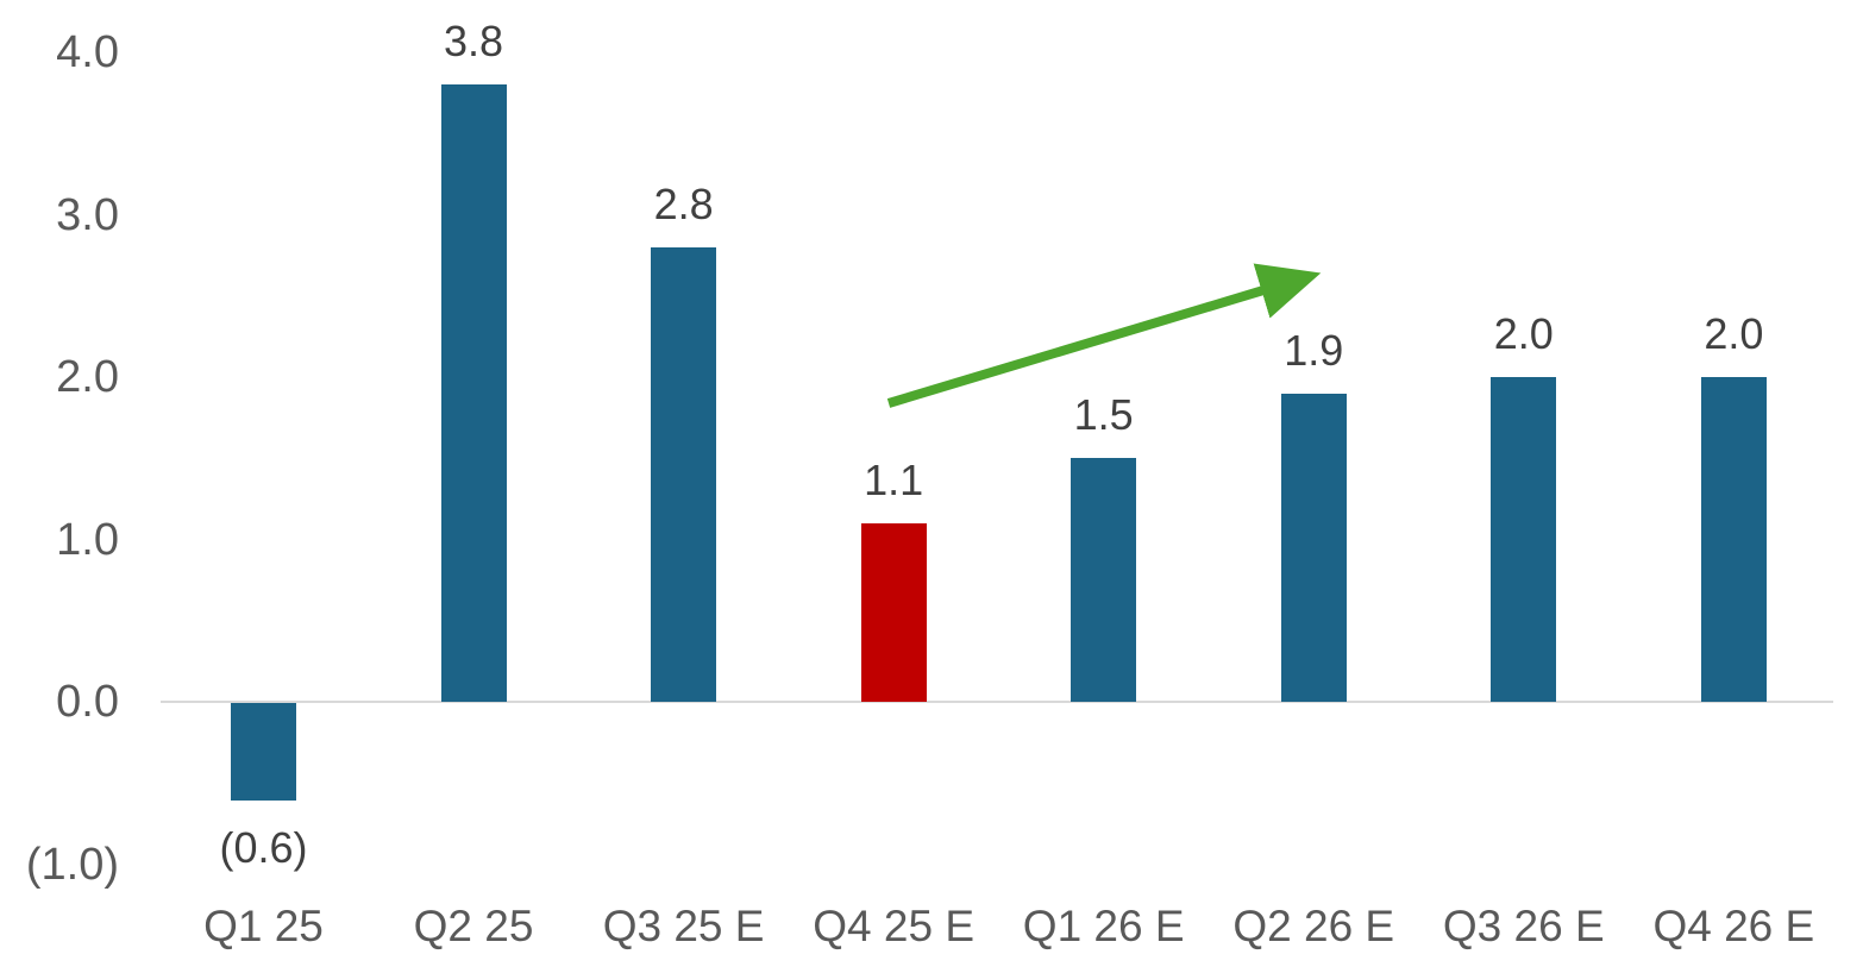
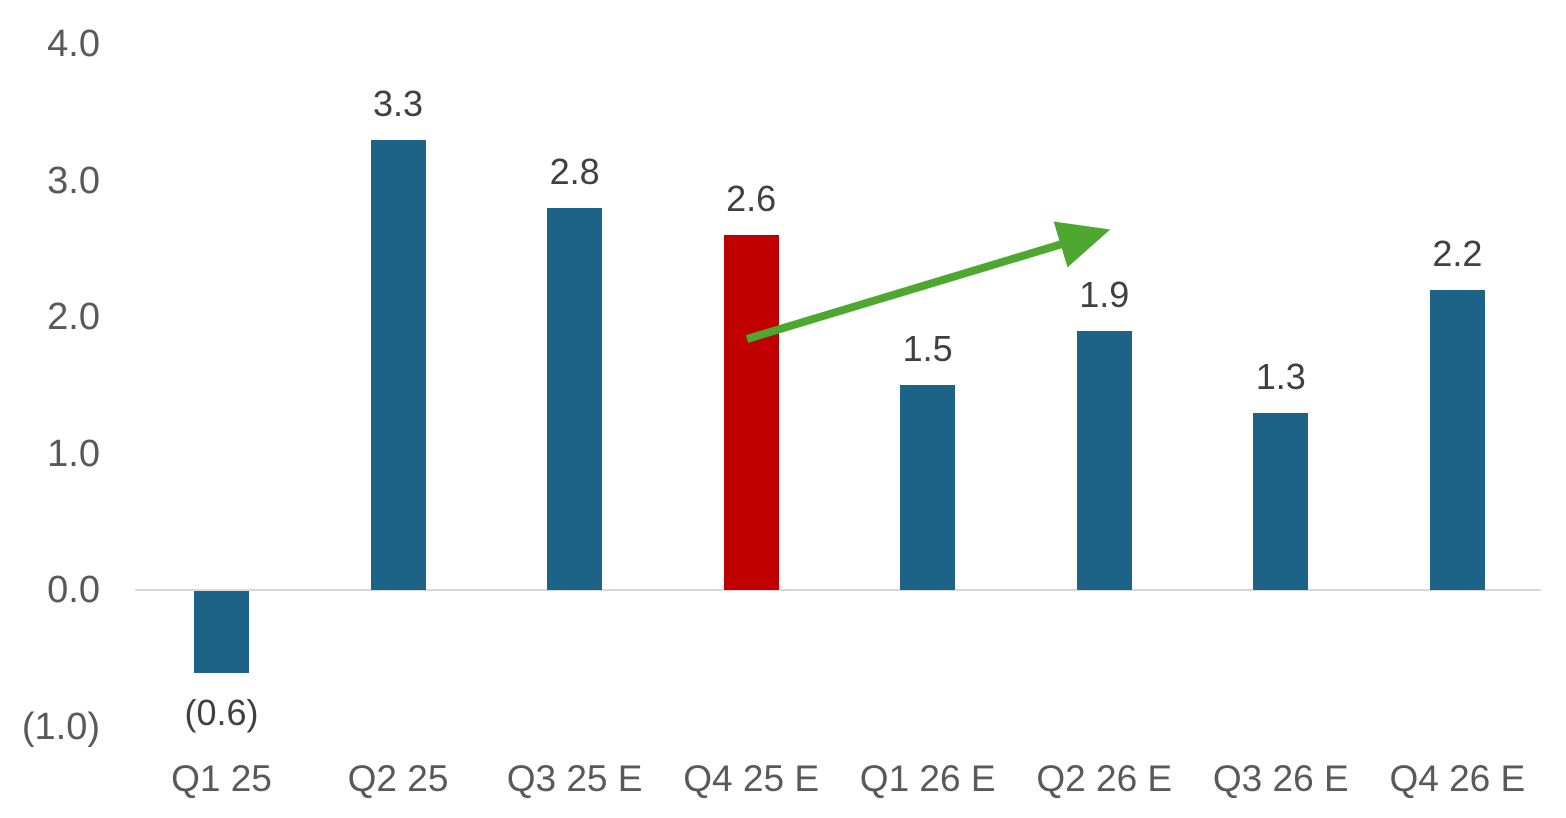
Q2 25: 3.8 -> 3.3
Q4 25 E: 1.1 -> 2.6
Q3 26 E: 2.0 -> 1.3
Q4 26 E: 2.0 -> 2.2
